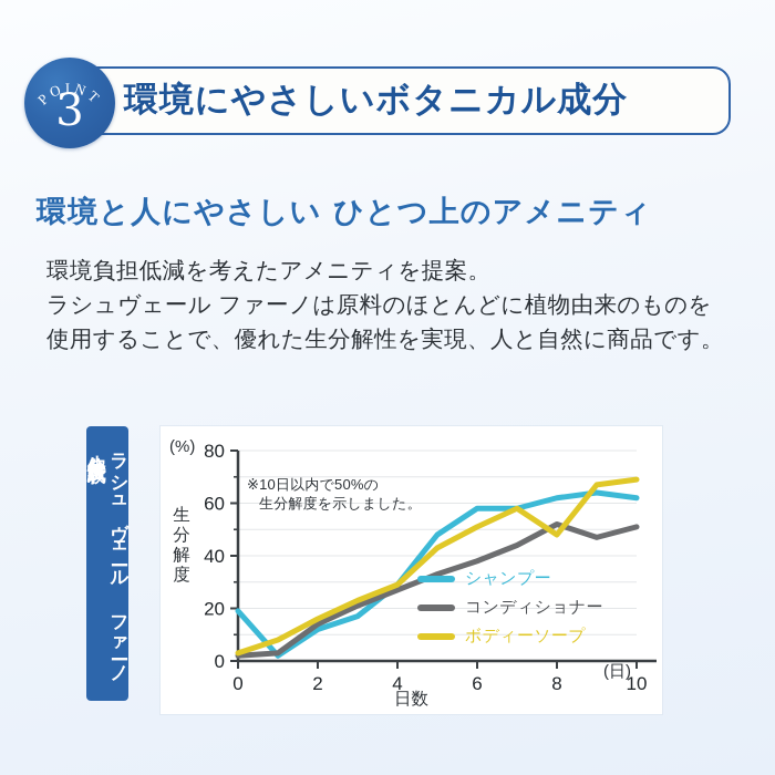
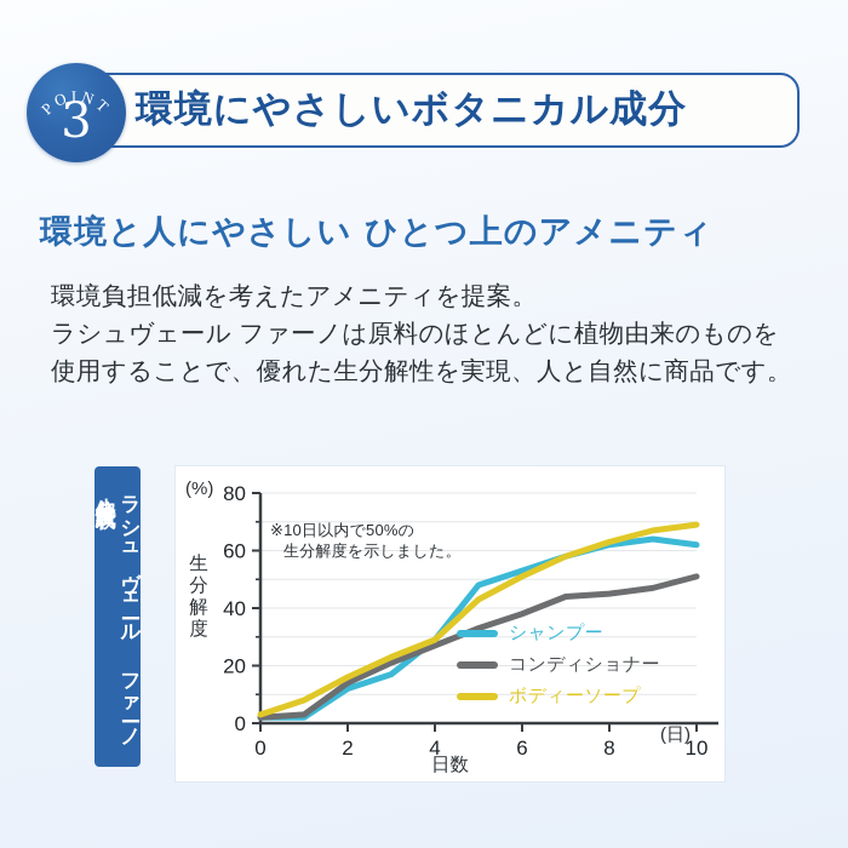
シャンプー/0: 19 -> 2
シャンプー/6: 58 -> 53
コンディショナー/8: 52 -> 45
ボディーソープ/8: 48 -> 63
